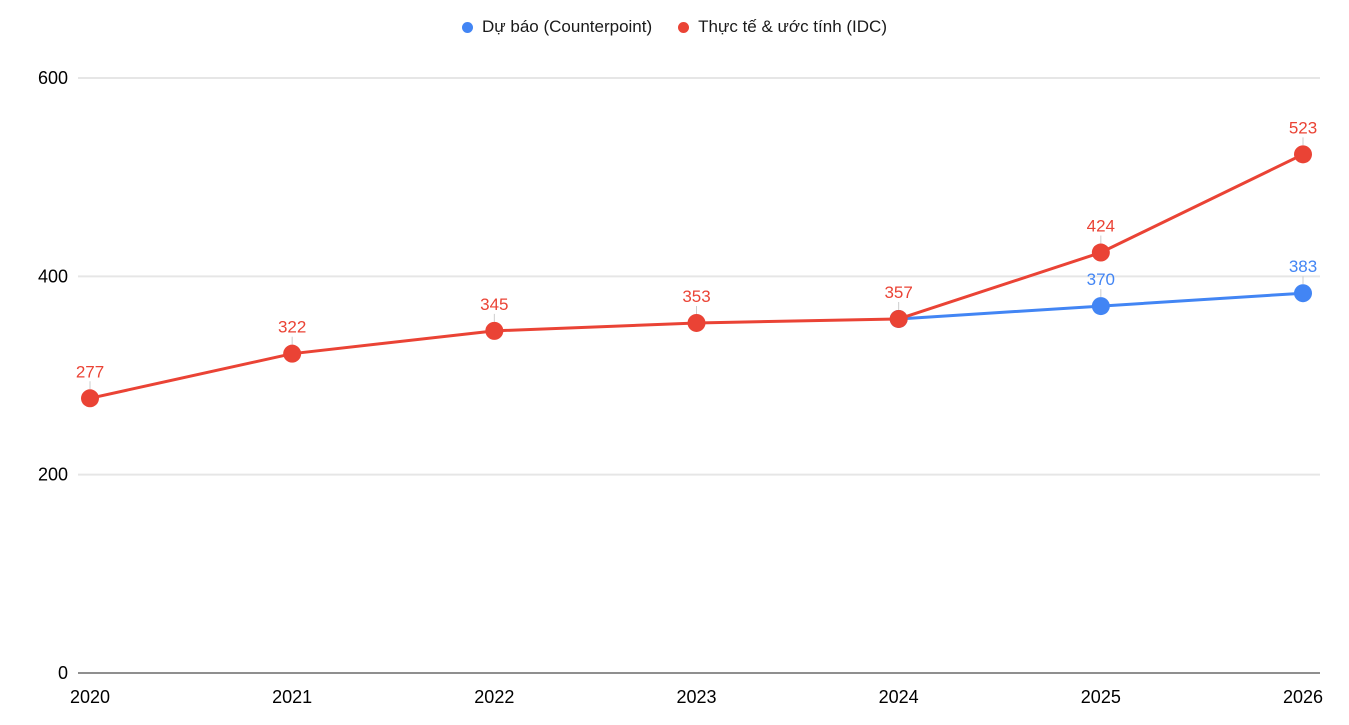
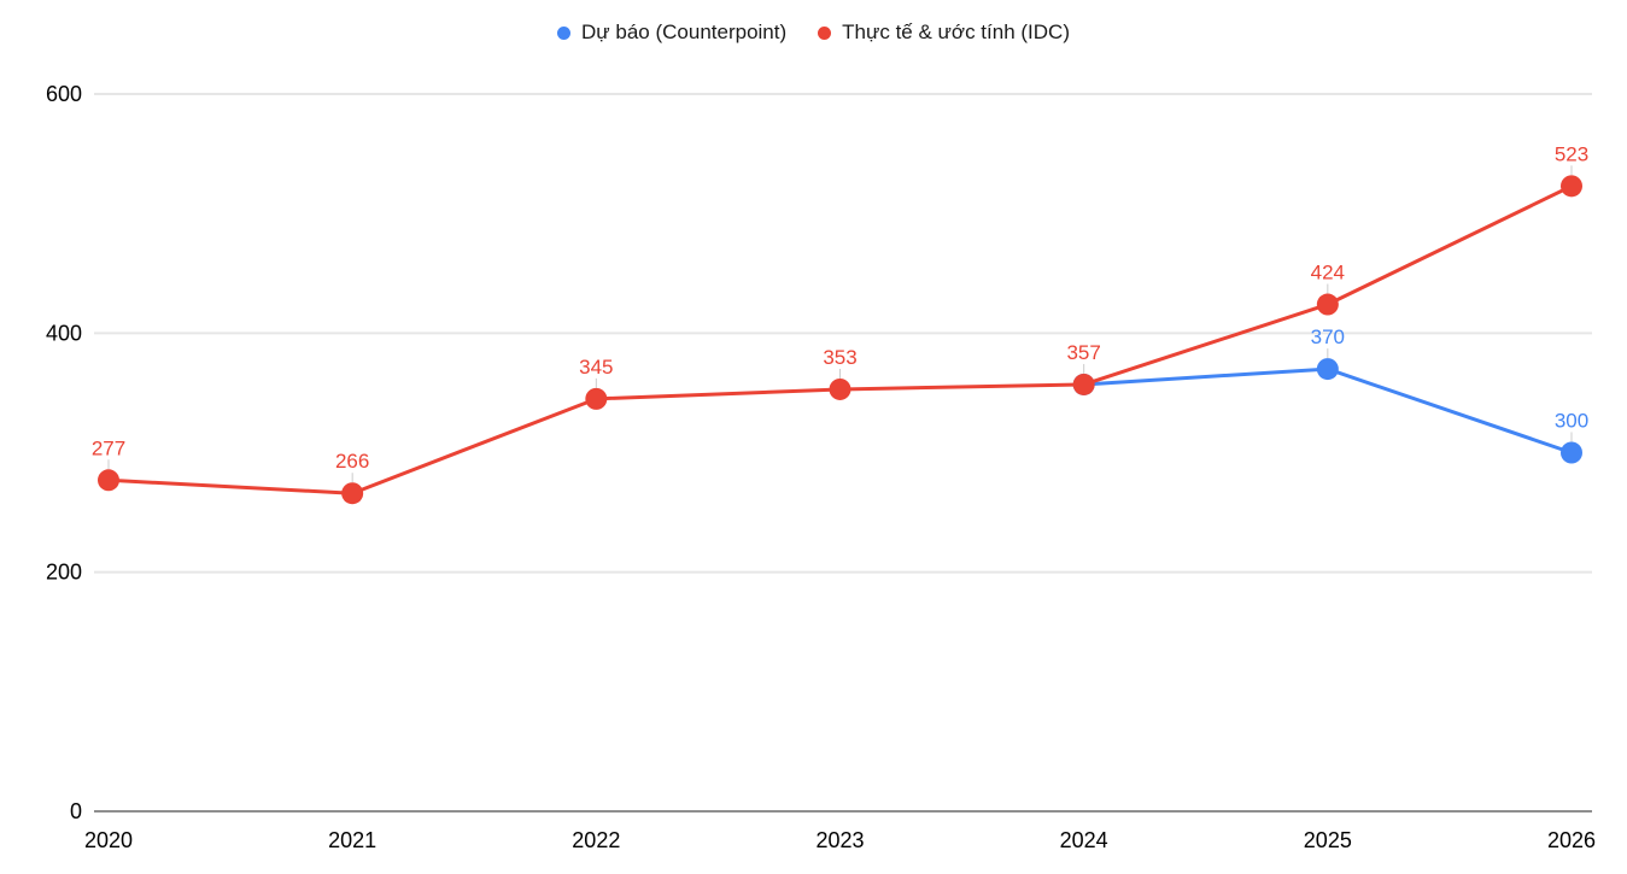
Thực tế & ước tính (IDC)/2021: 322 -> 266
Dự báo (Counterpoint)/2026: 383 -> 300
